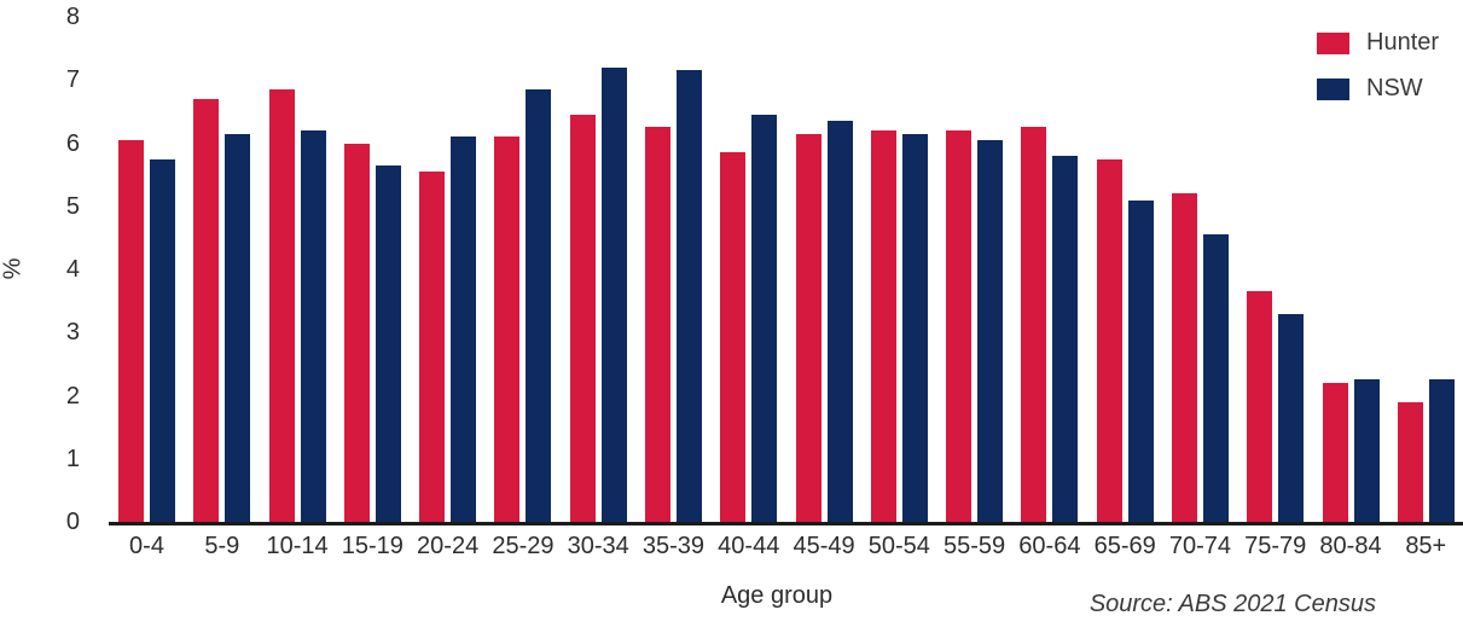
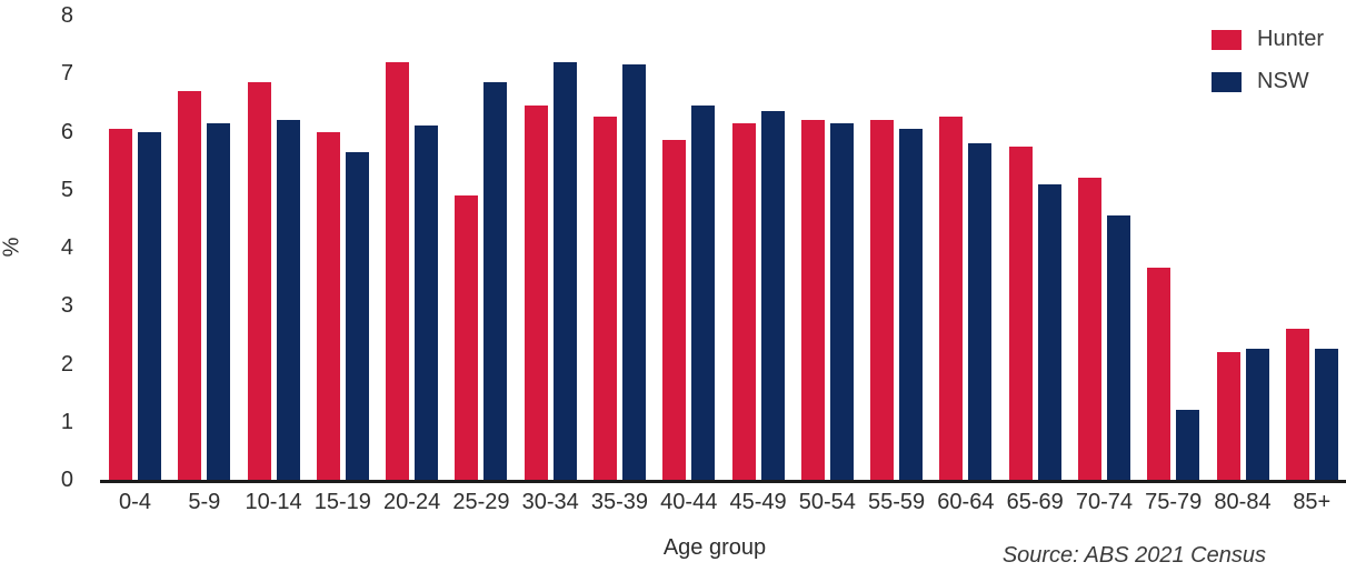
NSW/0-4: 5.8 -> 6.0
Hunter/20-24: 5.5 -> 7.2
Hunter/25-29: 6.1 -> 4.9
NSW/75-79: 3.3 -> 1.2
Hunter/85+: 1.9 -> 2.6
